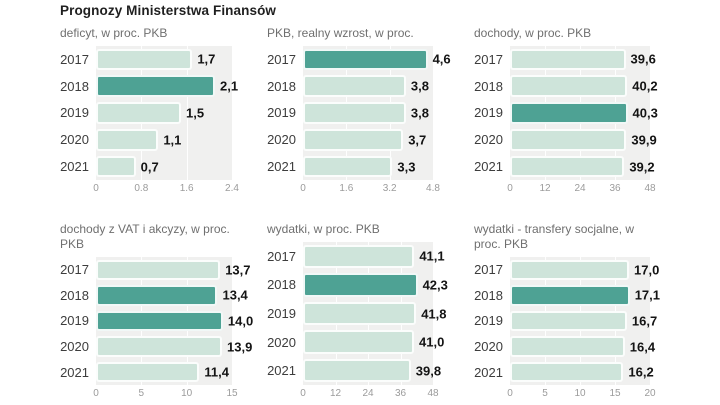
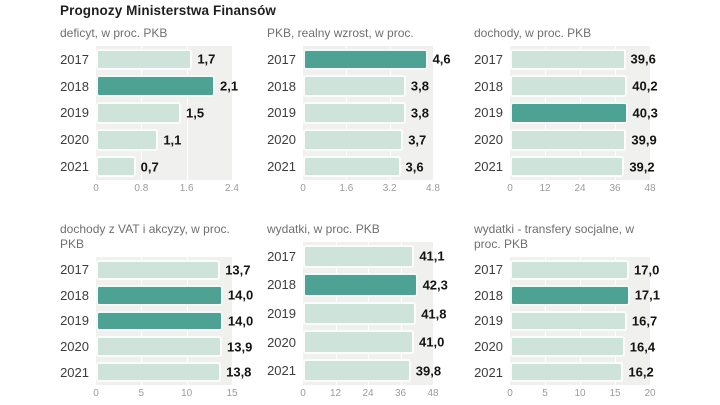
PKB, realny wzrost, w proc./2021: 3,3 -> 3,6
dochody z VAT i akcyzy, w proc. PKB/2018: 13,4 -> 14,0
dochody z VAT i akcyzy, w proc. PKB/2021: 11,4 -> 13,8
